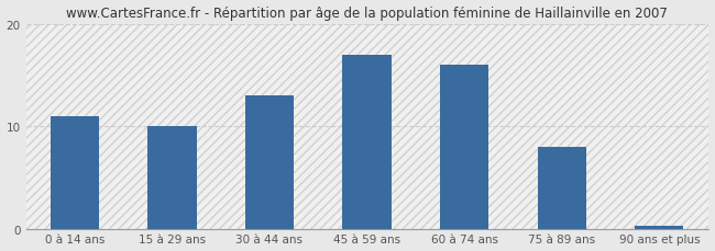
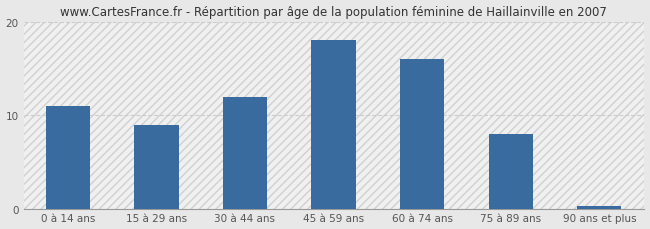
15 à 29 ans: 10.0 -> 9.0
30 à 44 ans: 13.0 -> 12.0
45 à 59 ans: 17.0 -> 18.0
